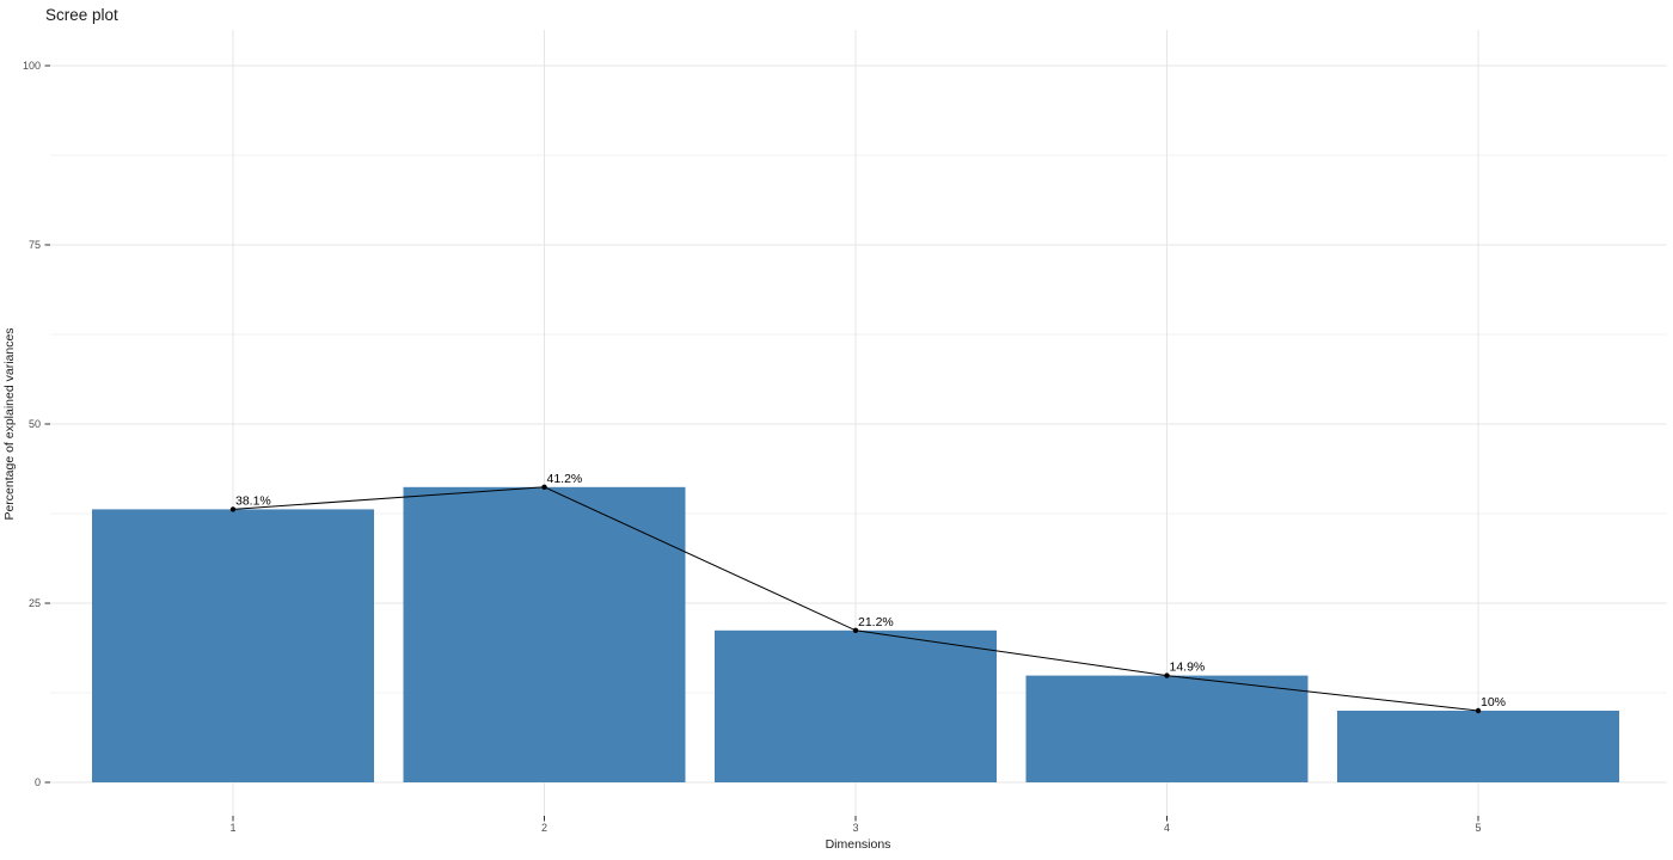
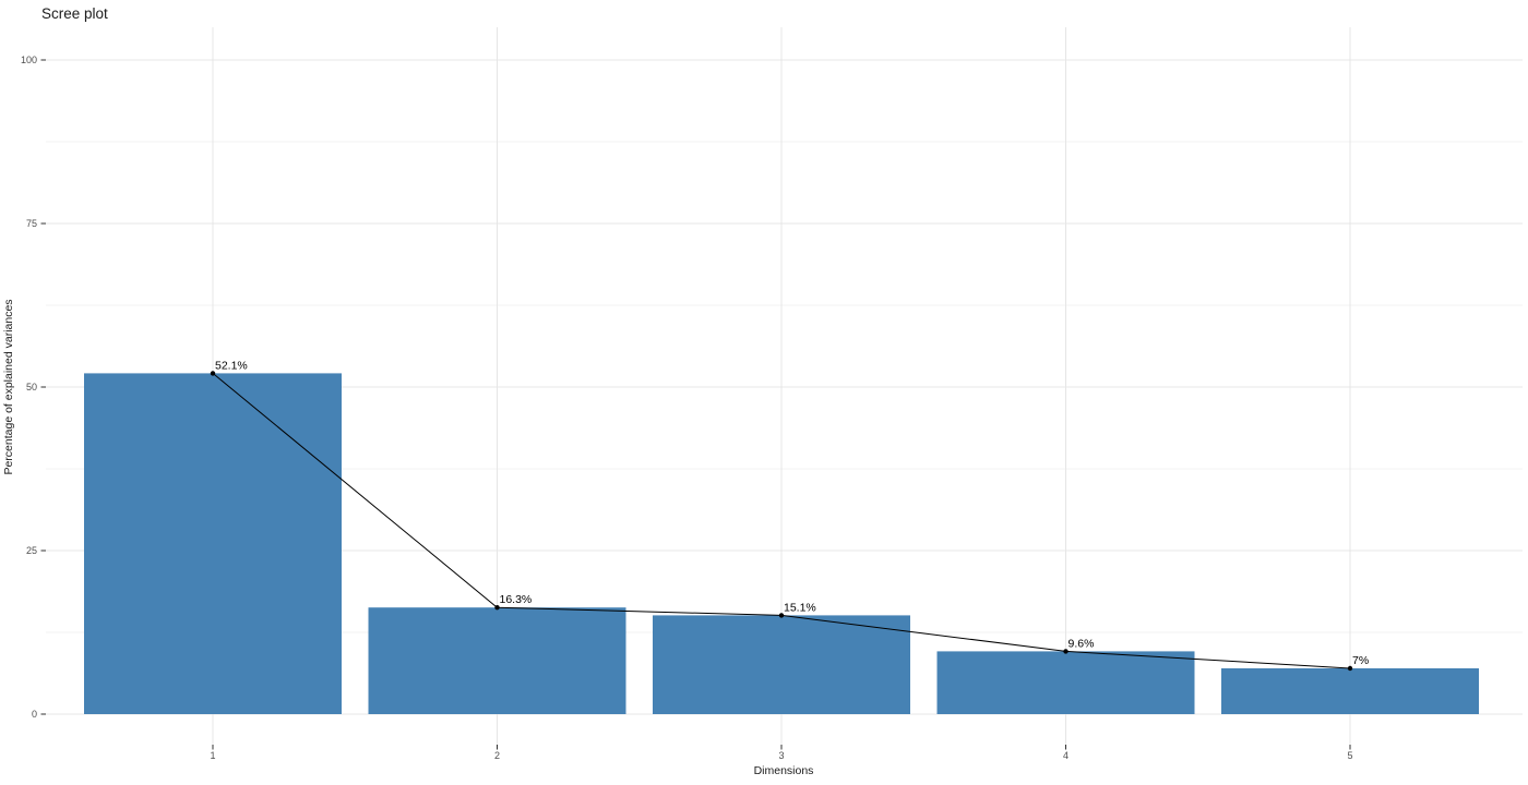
1: 38.1% -> 52.1%
2: 41.2% -> 16.3%
3: 21.2% -> 15.1%
4: 14.9% -> 9.6%
5: 10% -> 7%
